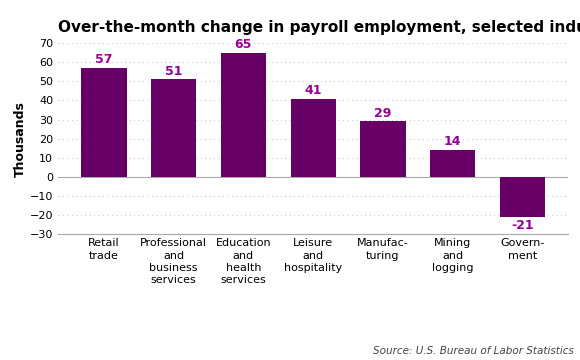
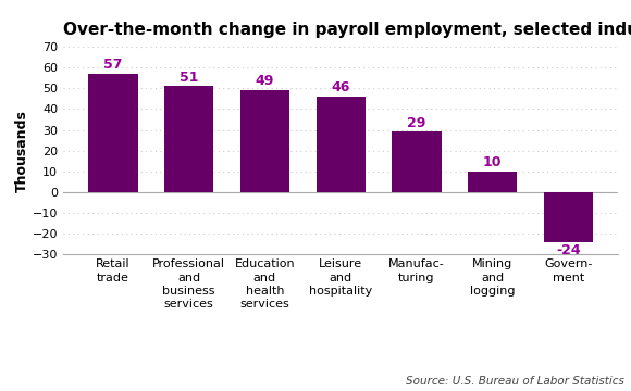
Education and health services: 65 -> 49
Leisure and hospitality: 41 -> 46
Mining and logging: 14 -> 10
Govern- ment: -21 -> -24
